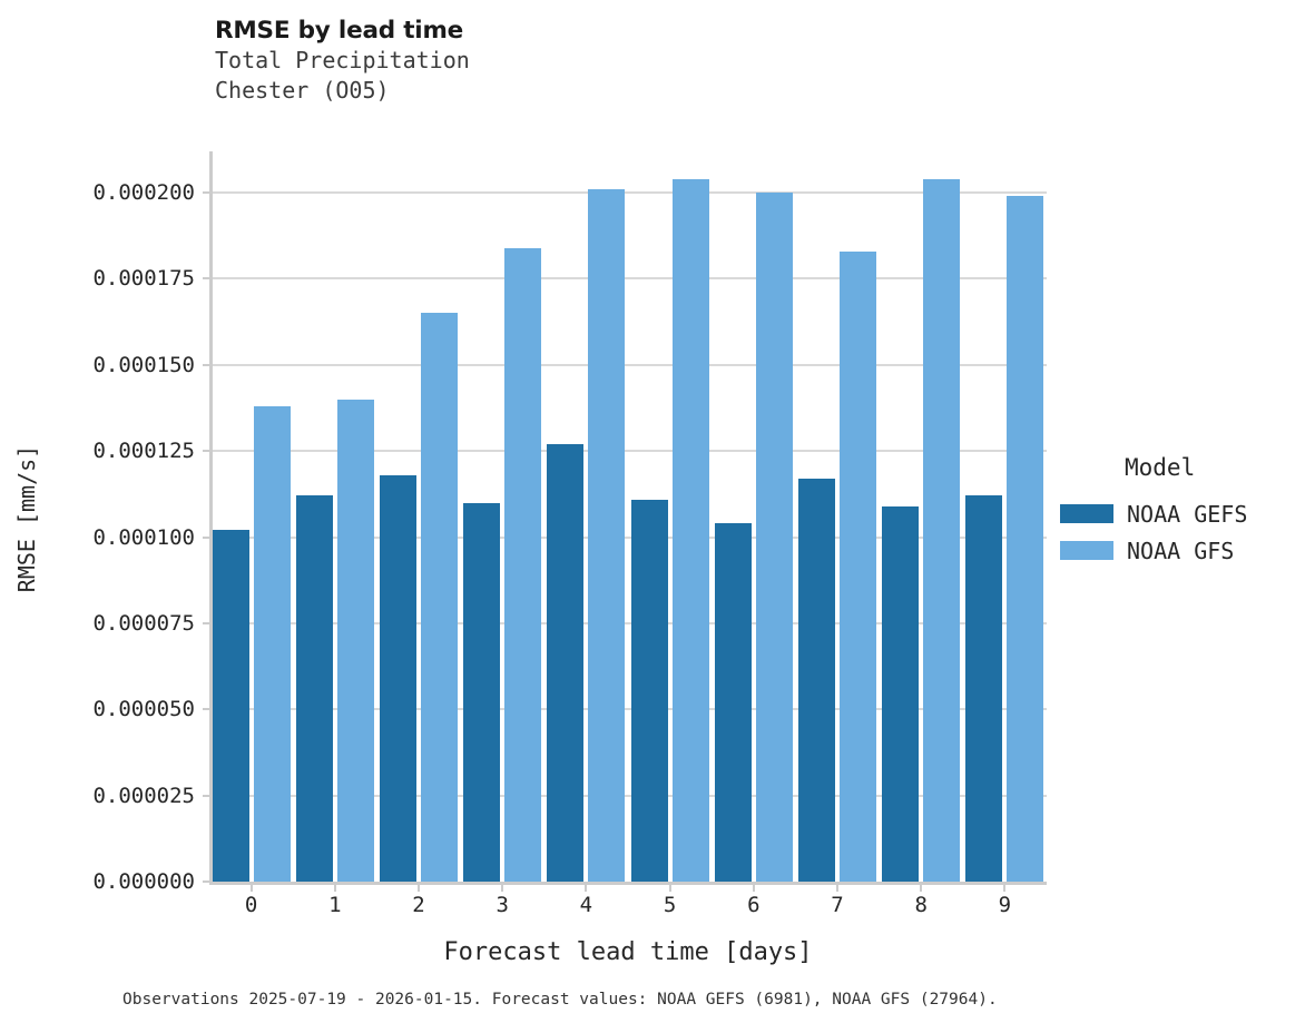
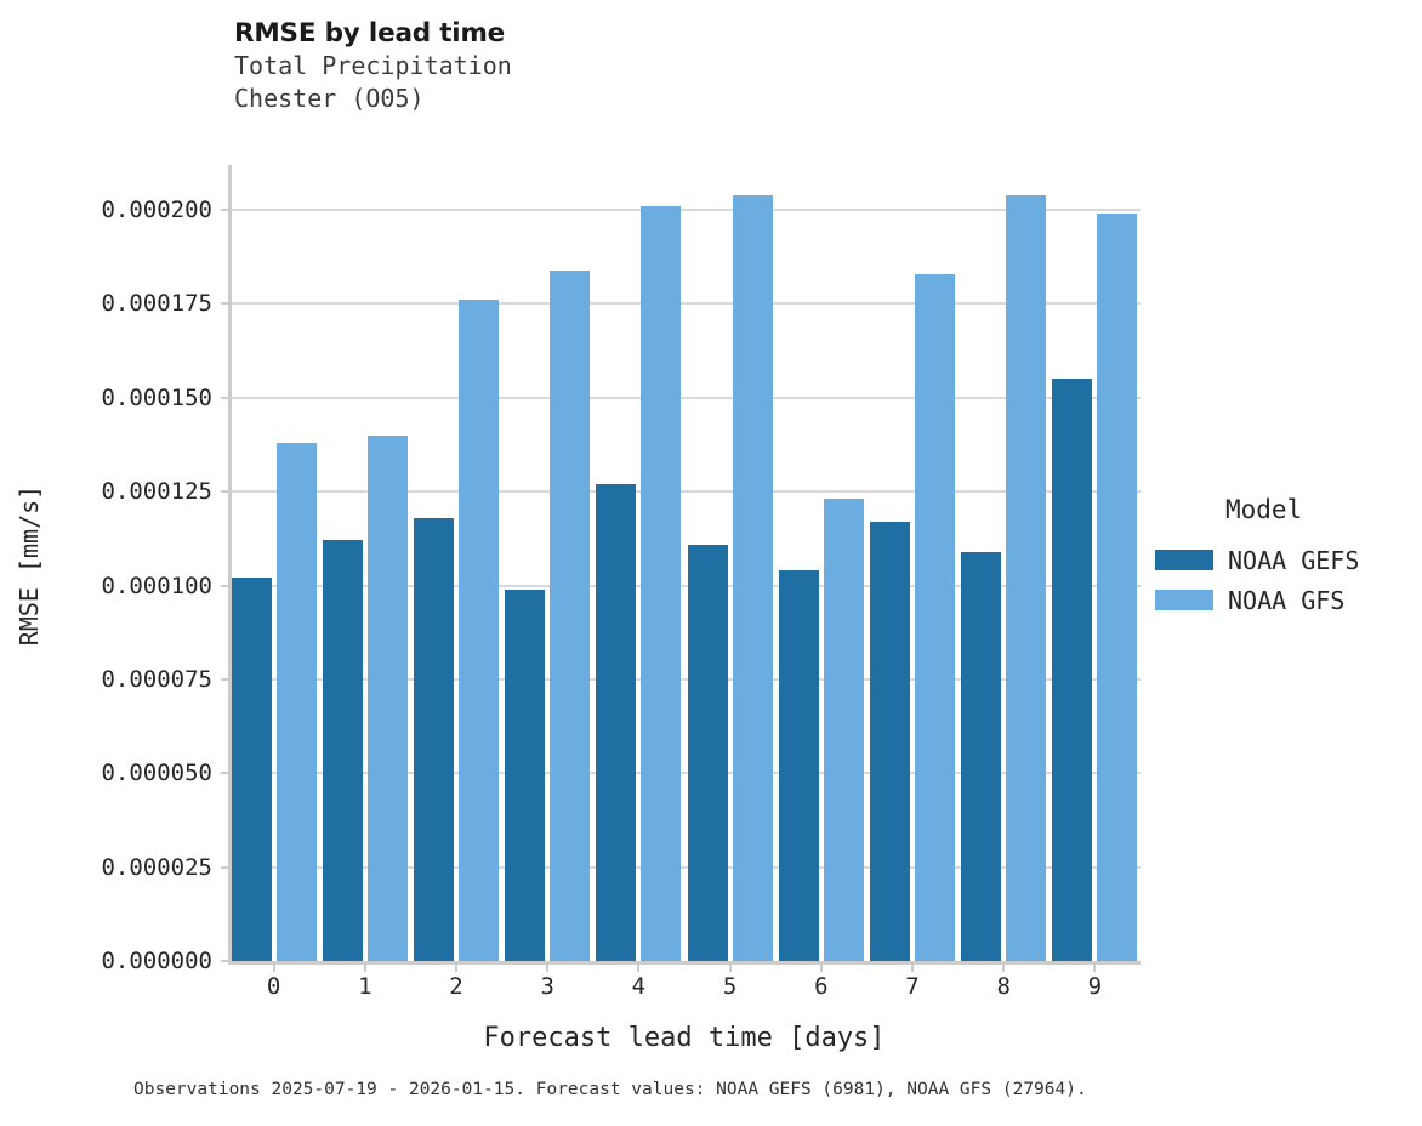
NOAA GFS/2: 0.000165 -> 0.000176
NOAA GEFS/3: 0.000110 -> 0.000099
NOAA GFS/6: 0.000200 -> 0.000123
NOAA GEFS/9: 0.000112 -> 0.000155
